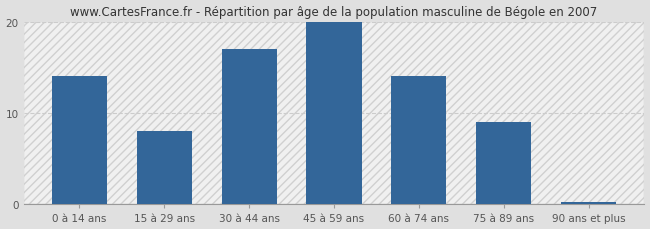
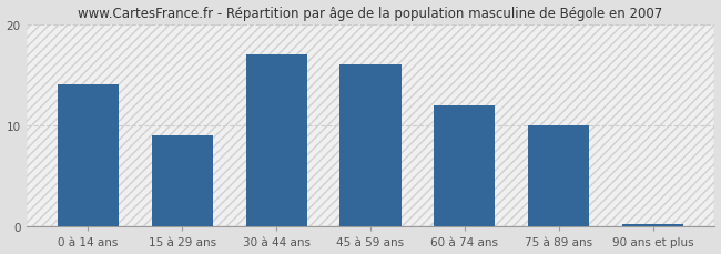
15 à 29 ans: 8.0 -> 9.0
45 à 59 ans: 20.0 -> 16.0
60 à 74 ans: 14.0 -> 12.0
75 à 89 ans: 9.0 -> 10.0
